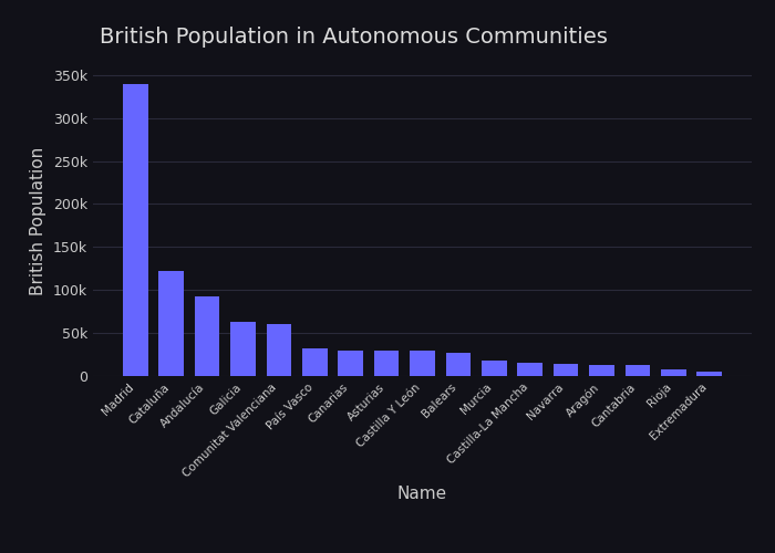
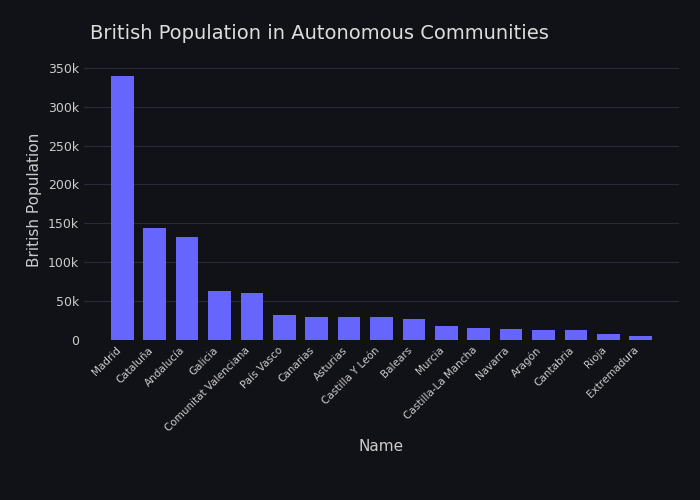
Cataluña: 122k -> 144k
Andalucía: 92k -> 132k
